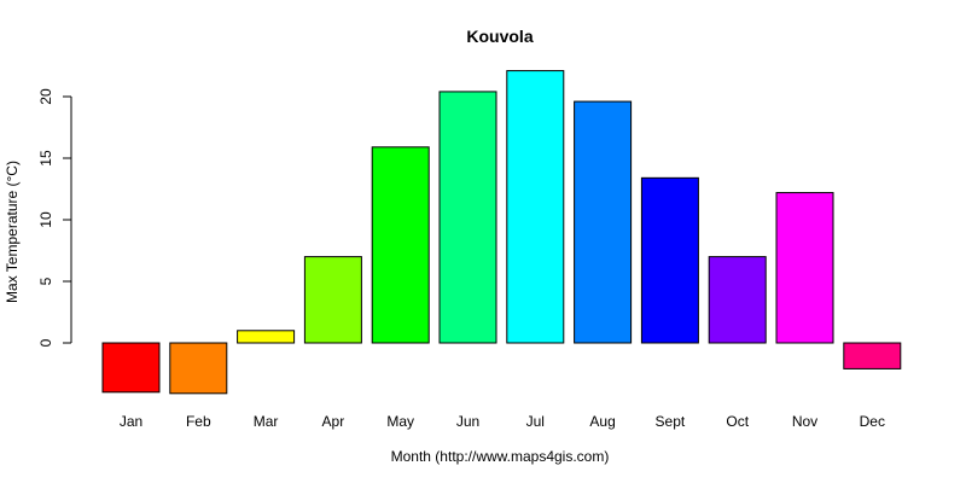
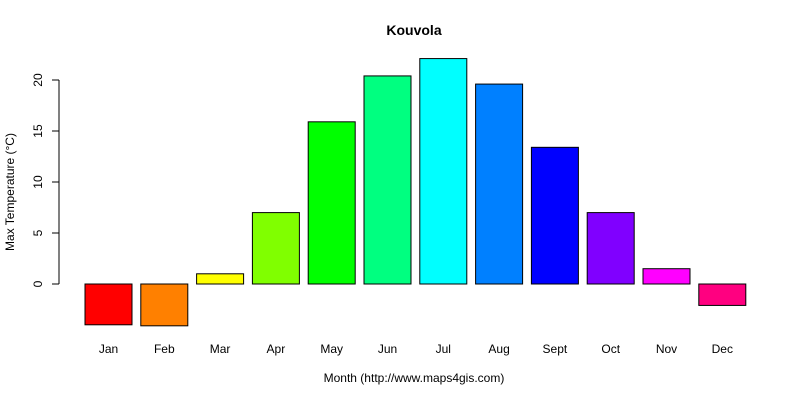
Nov: 12.2 -> 1.5
